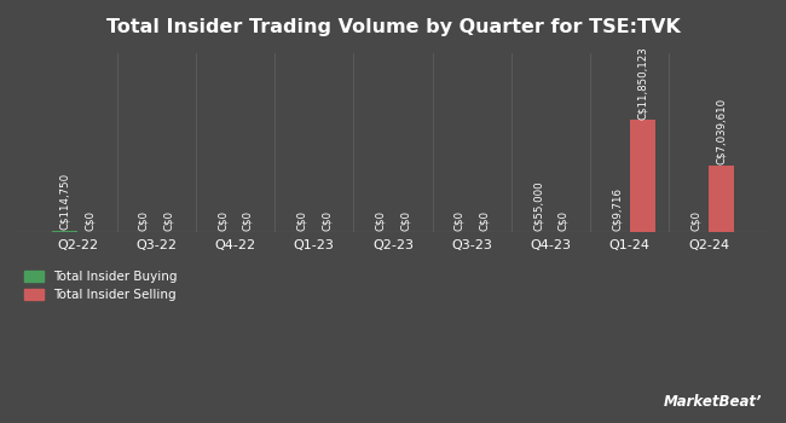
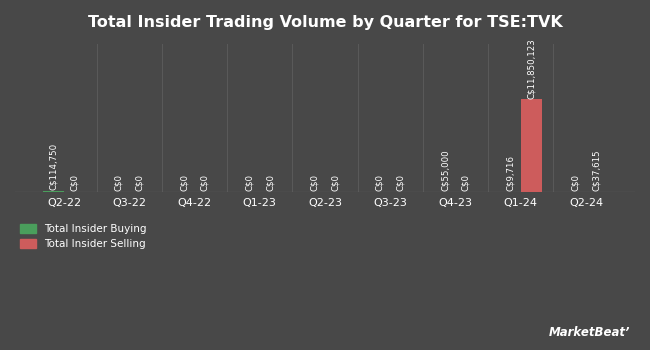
Total Insider Selling/Q2-24: C$7,039,610 -> C$37,615
